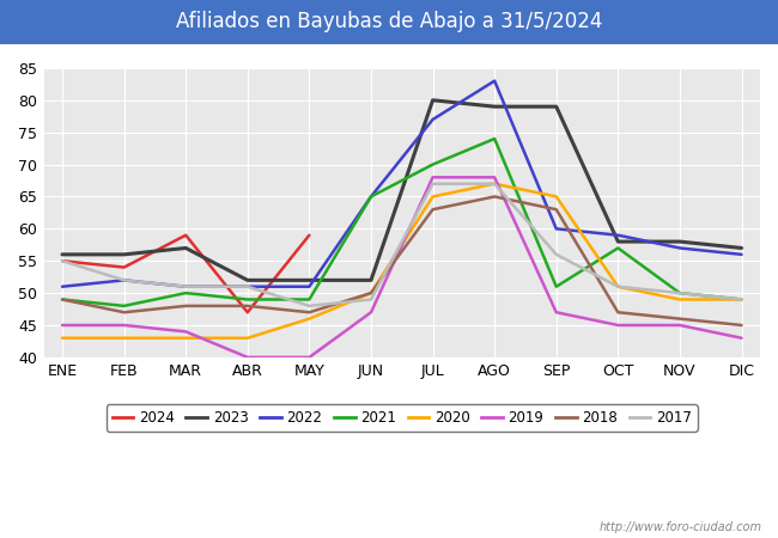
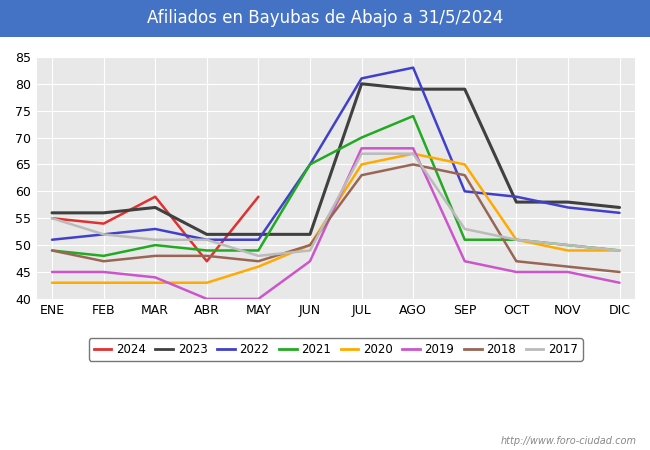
2022/MAR: 51 -> 53
2022/JUL: 77 -> 81
2017/SEP: 56 -> 53
2021/OCT: 57 -> 51
